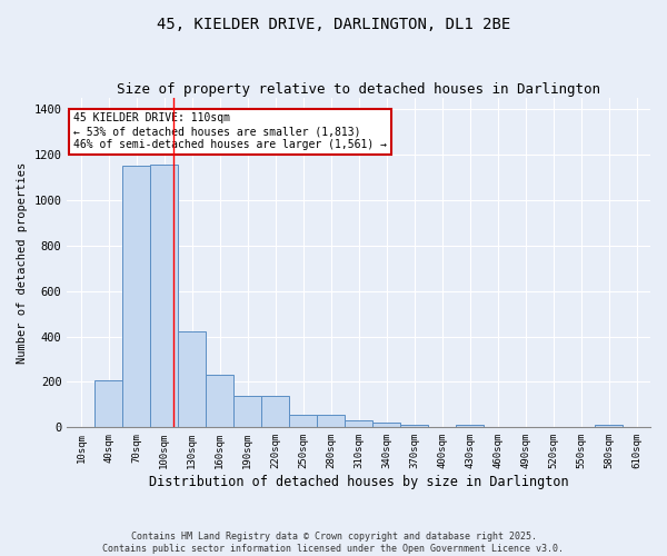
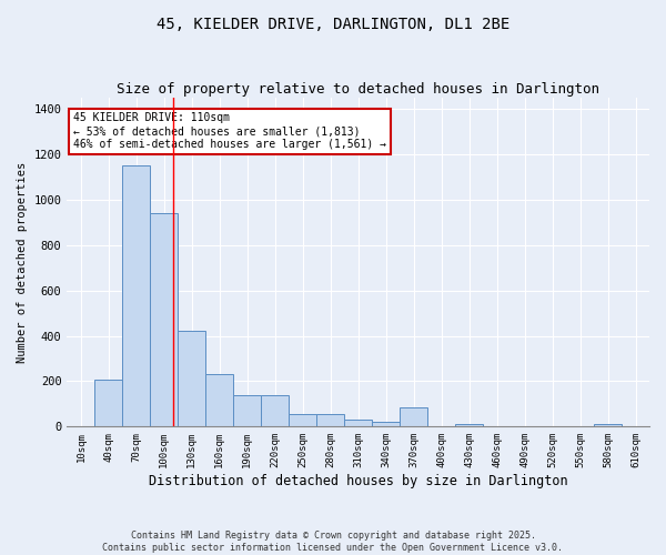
100sqm: 1155 -> 940
370sqm: 10 -> 85
